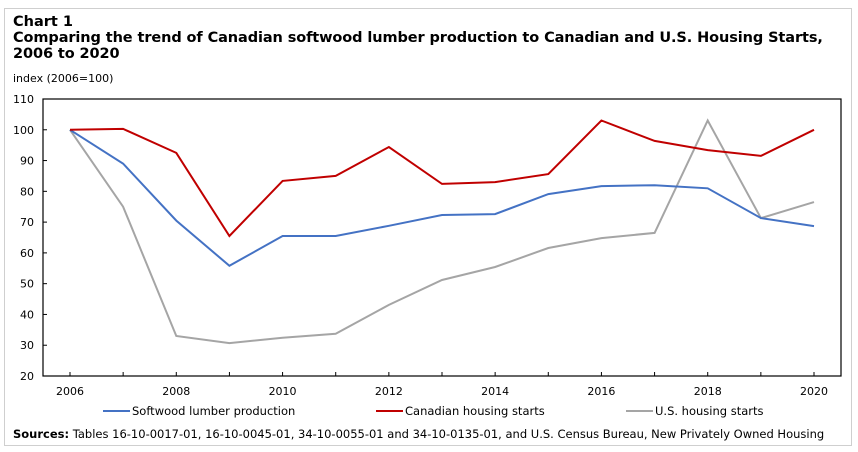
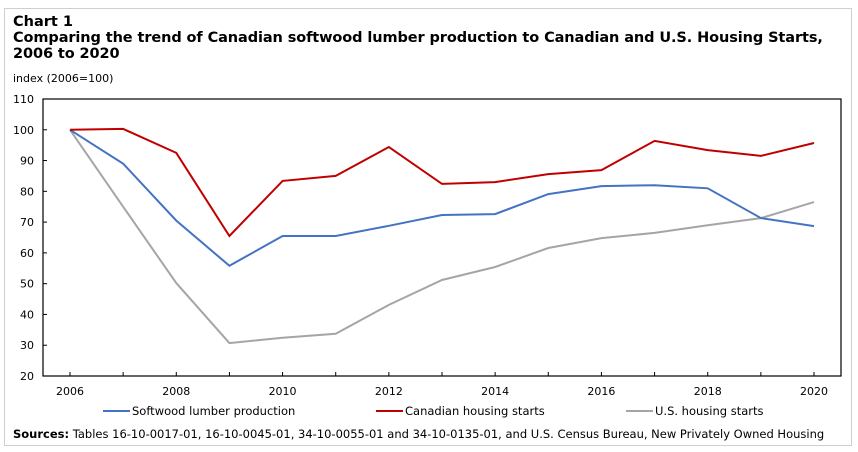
U.S. housing starts/2008: 33 -> 50
Canadian housing starts/2016: 103 -> 87
U.S. housing starts/2018: 103 -> 69
Canadian housing starts/2020: 100 -> 96
